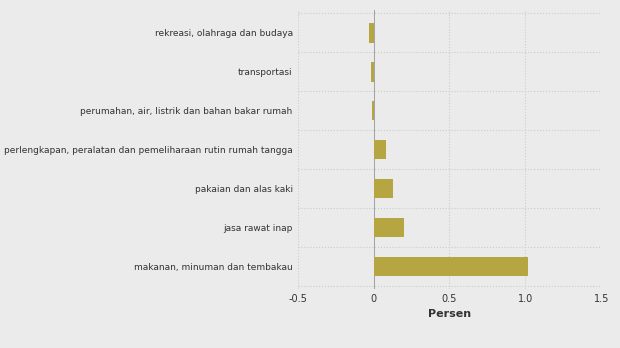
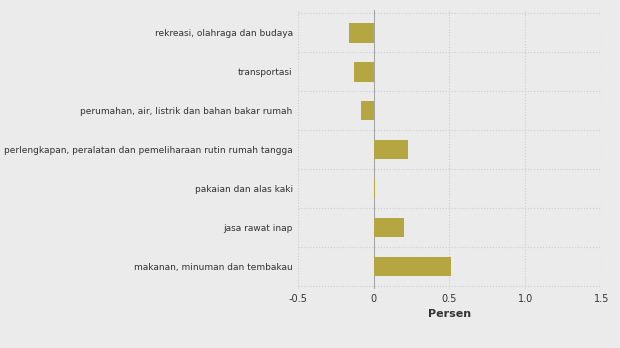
rekreasi, olahraga dan budaya: -0.03 -> -0.16
transportasi: -0.02 -> -0.13
perumahan, air, listrik dan bahan bakar rumah: -0.01 -> -0.08
perlengkapan, peralatan dan pemeliharaan rutin rumah tangga: 0.08 -> 0.23
pakaian dan alas kaki: 0.13 -> 0.01
makanan, minuman dan tembakau: 1.02 -> 0.51
